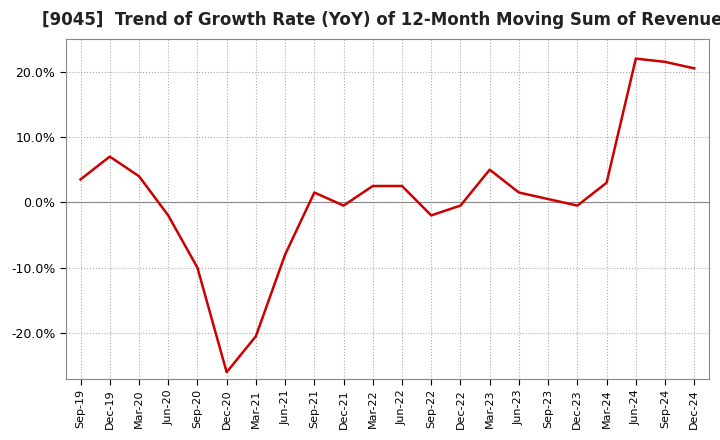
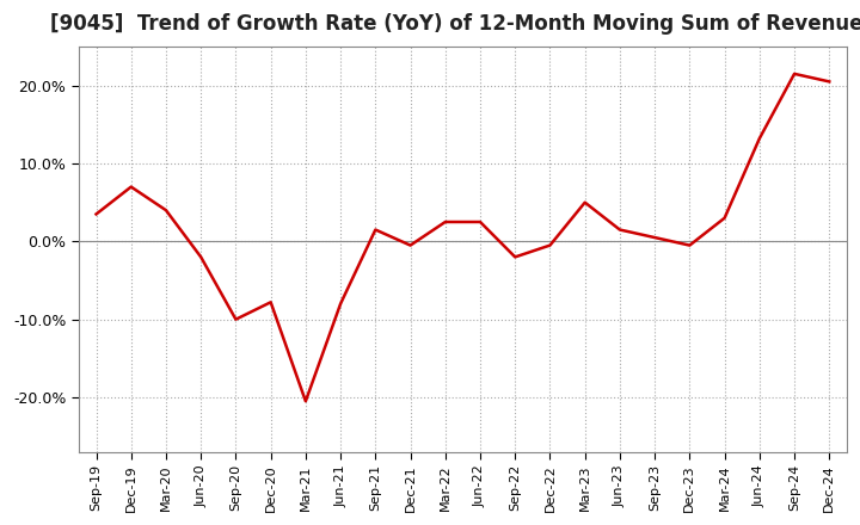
Dec-20: -26.0% -> -7.8%
Jun-24: 22.0% -> 13.2%
